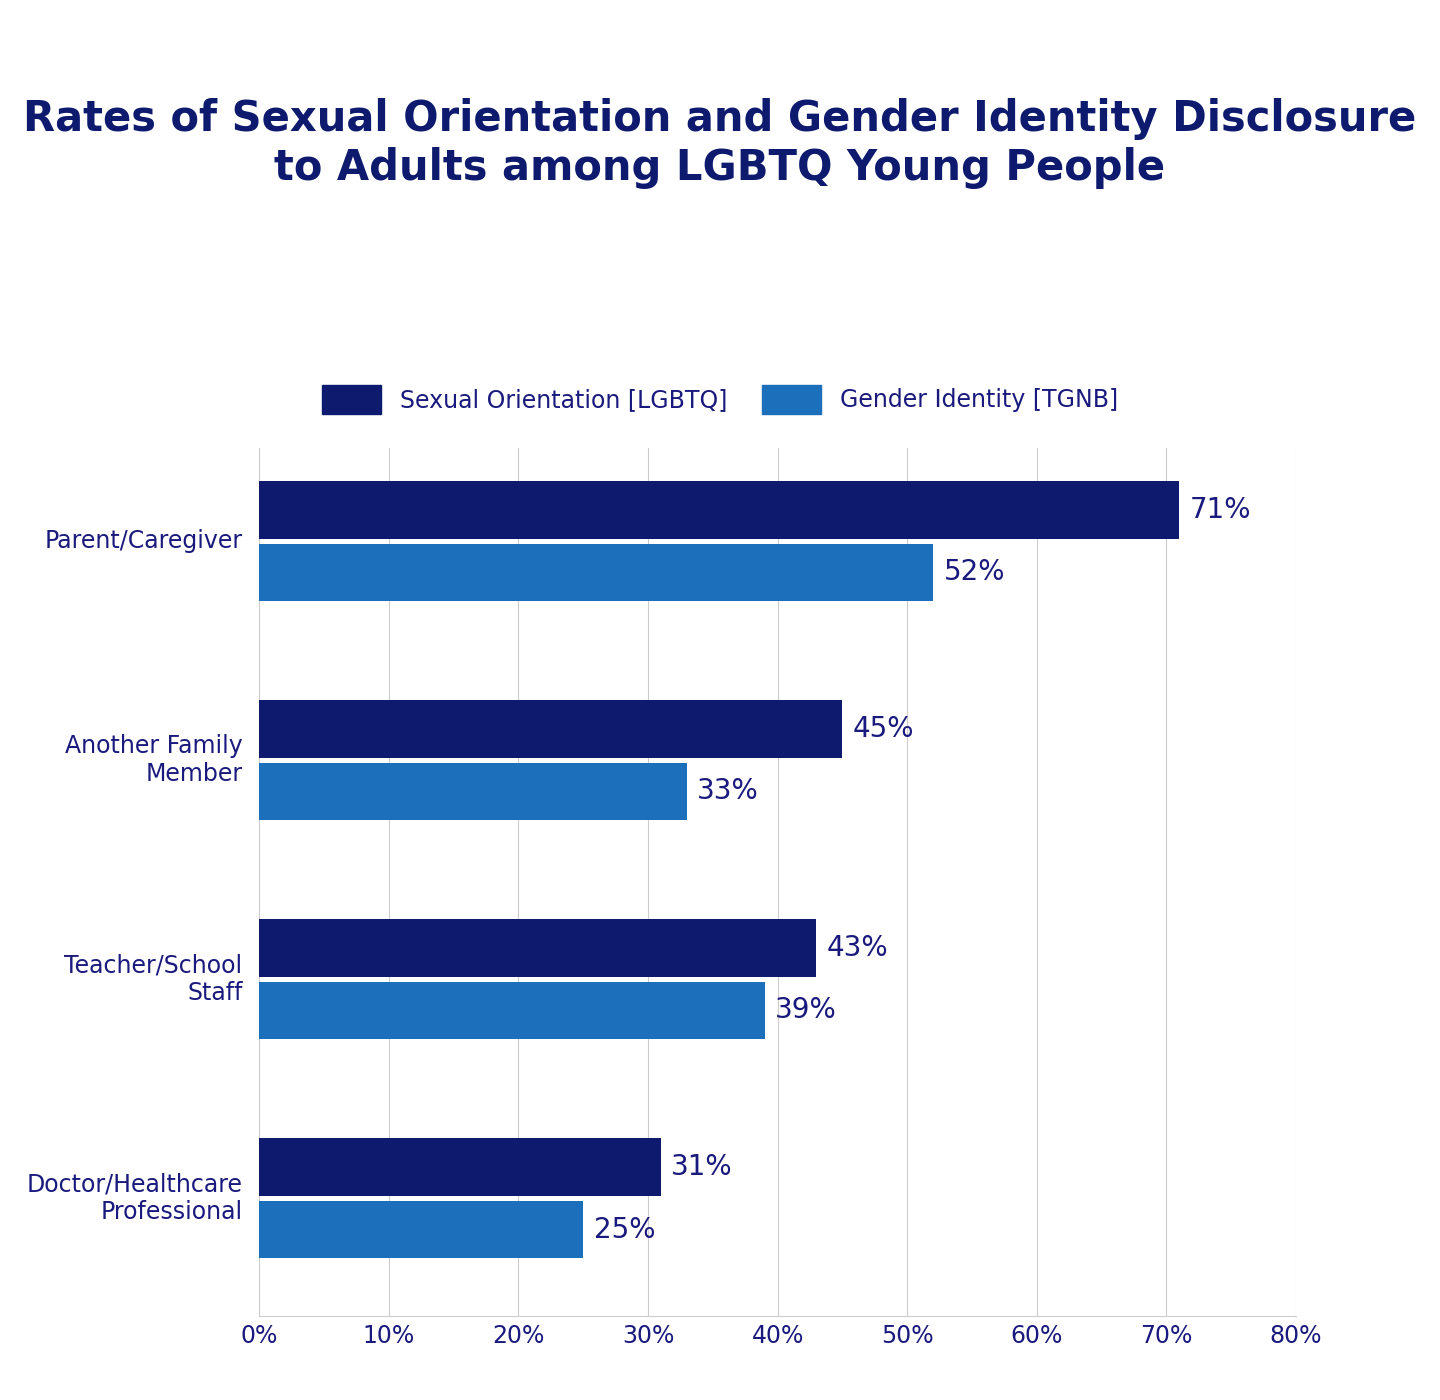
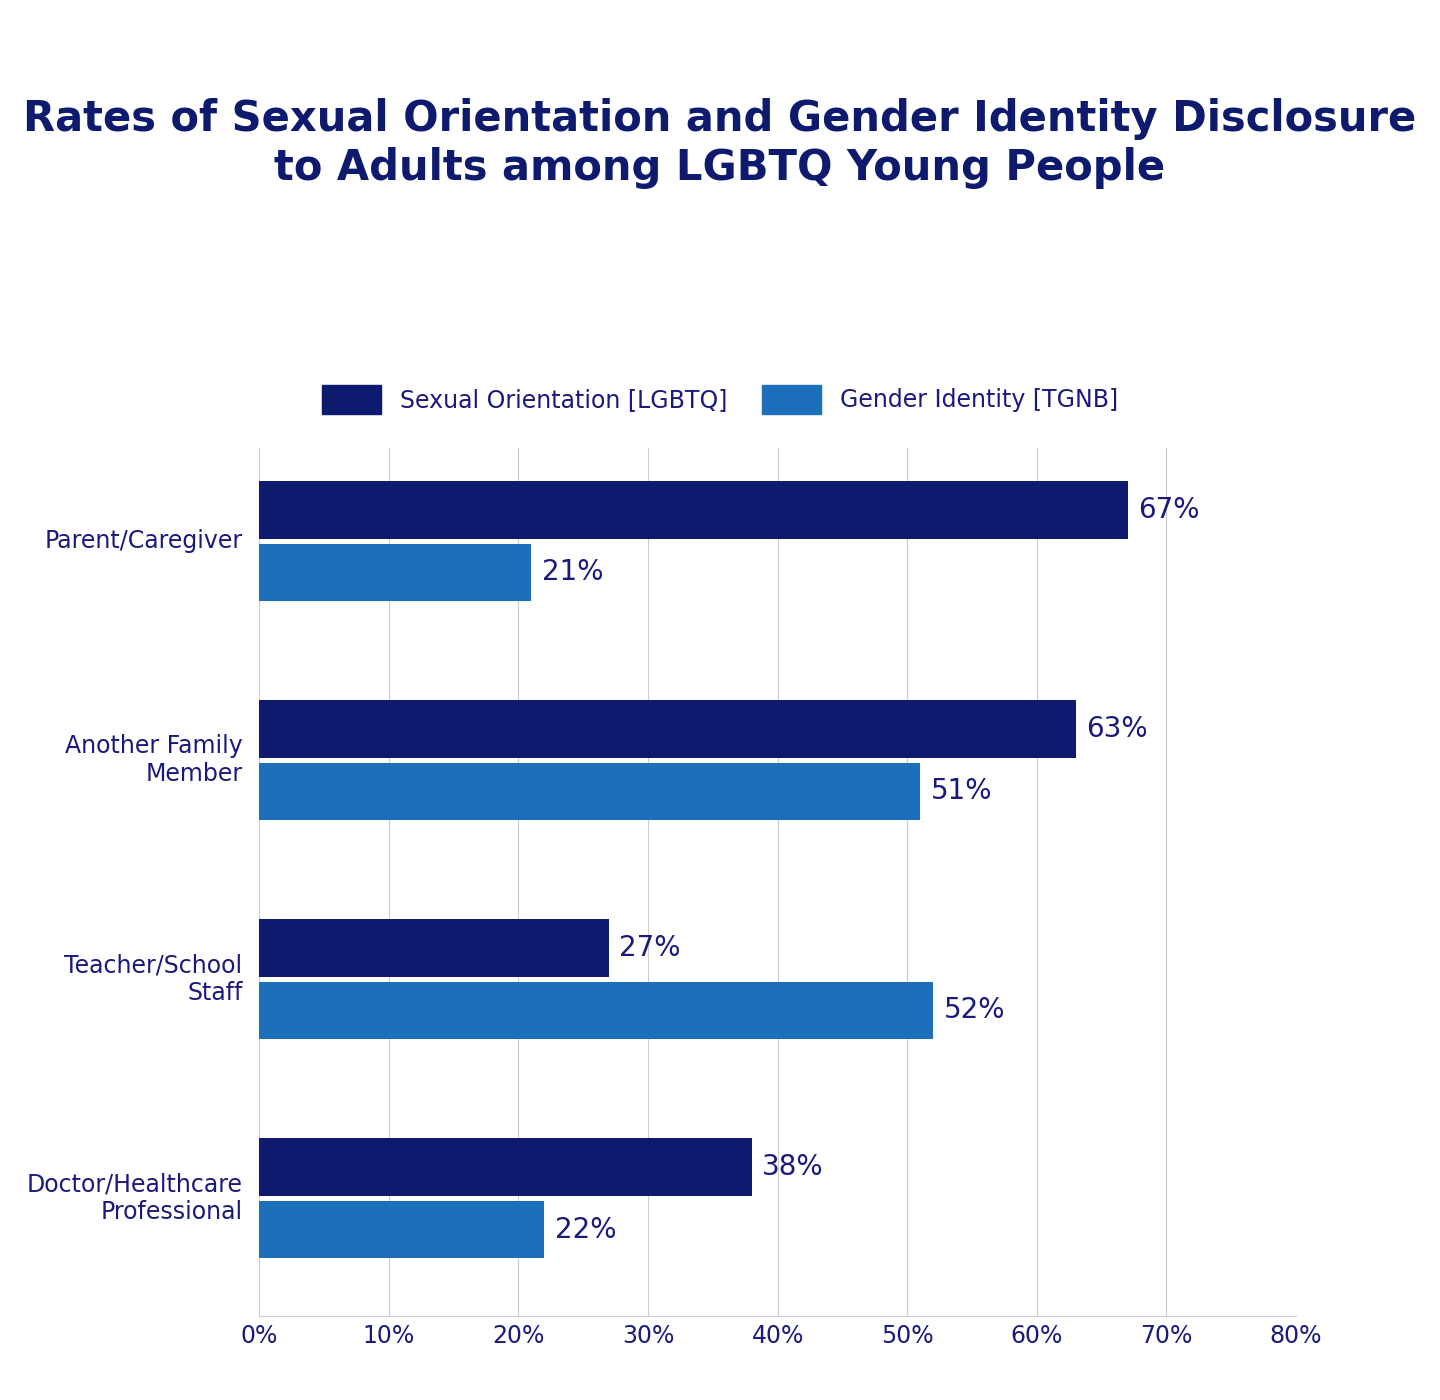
Sexual Orientation [LGBTQ]/Parent/Caregiver: 71% -> 67%
Gender Identity [TGNB]/Parent/Caregiver: 52% -> 21%
Sexual Orientation [LGBTQ]/Another Family Member: 45% -> 63%
Gender Identity [TGNB]/Another Family Member: 33% -> 51%
Sexual Orientation [LGBTQ]/Teacher/School Staff: 43% -> 27%
Gender Identity [TGNB]/Teacher/School Staff: 39% -> 52%
Sexual Orientation [LGBTQ]/Doctor/Healthcare Professional: 31% -> 38%
Gender Identity [TGNB]/Doctor/Healthcare Professional: 25% -> 22%
